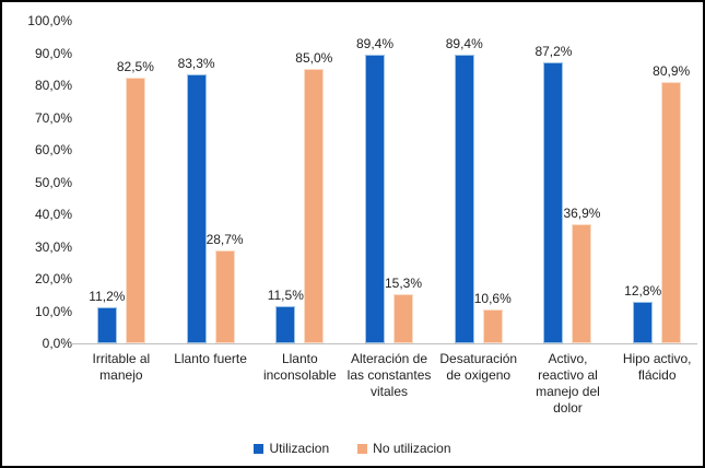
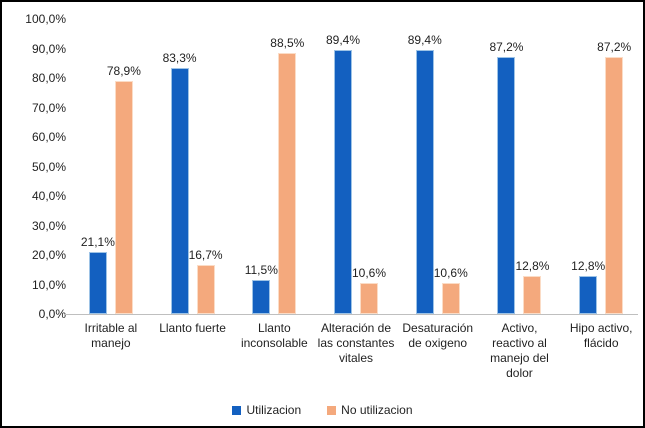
Utilizacion/Irritable al manejo: 11,2% -> 21,1%
No utilizacion/Irritable al manejo: 82,5% -> 78,9%
No utilizacion/Llanto fuerte: 28,7% -> 16,7%
No utilizacion/Llanto inconsolable: 85,0% -> 88,5%
No utilizacion/Alteración de las constantes vitales: 15,3% -> 10,6%
No utilizacion/Activo, reactivo al manejo del dolor: 36,9% -> 12,8%
No utilizacion/Hipo activo, flácido: 80,9% -> 87,2%
